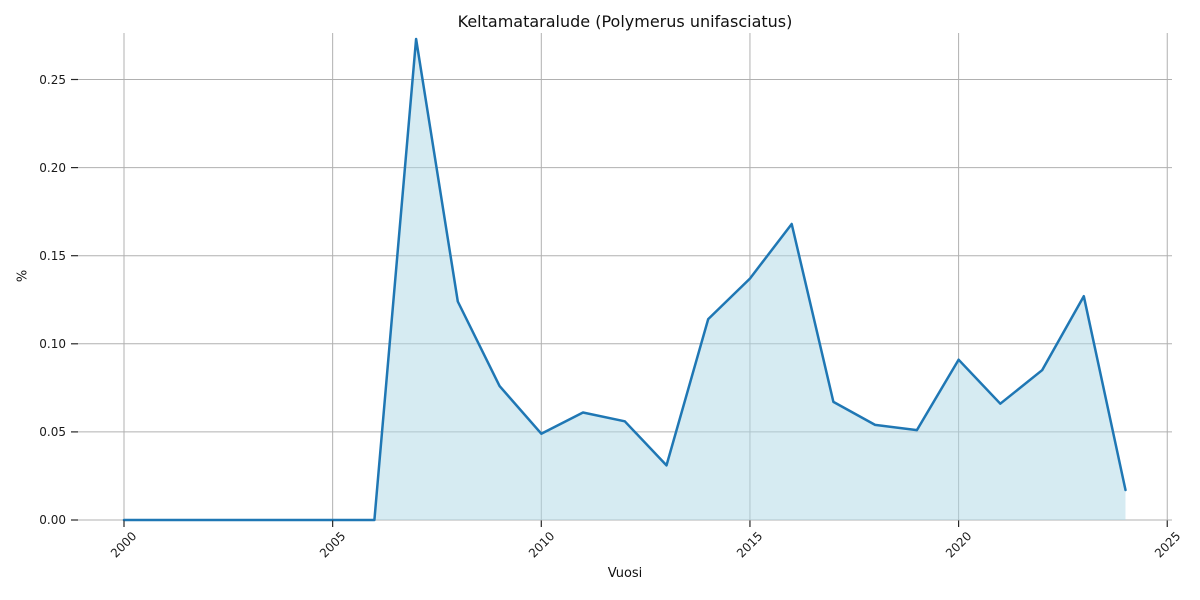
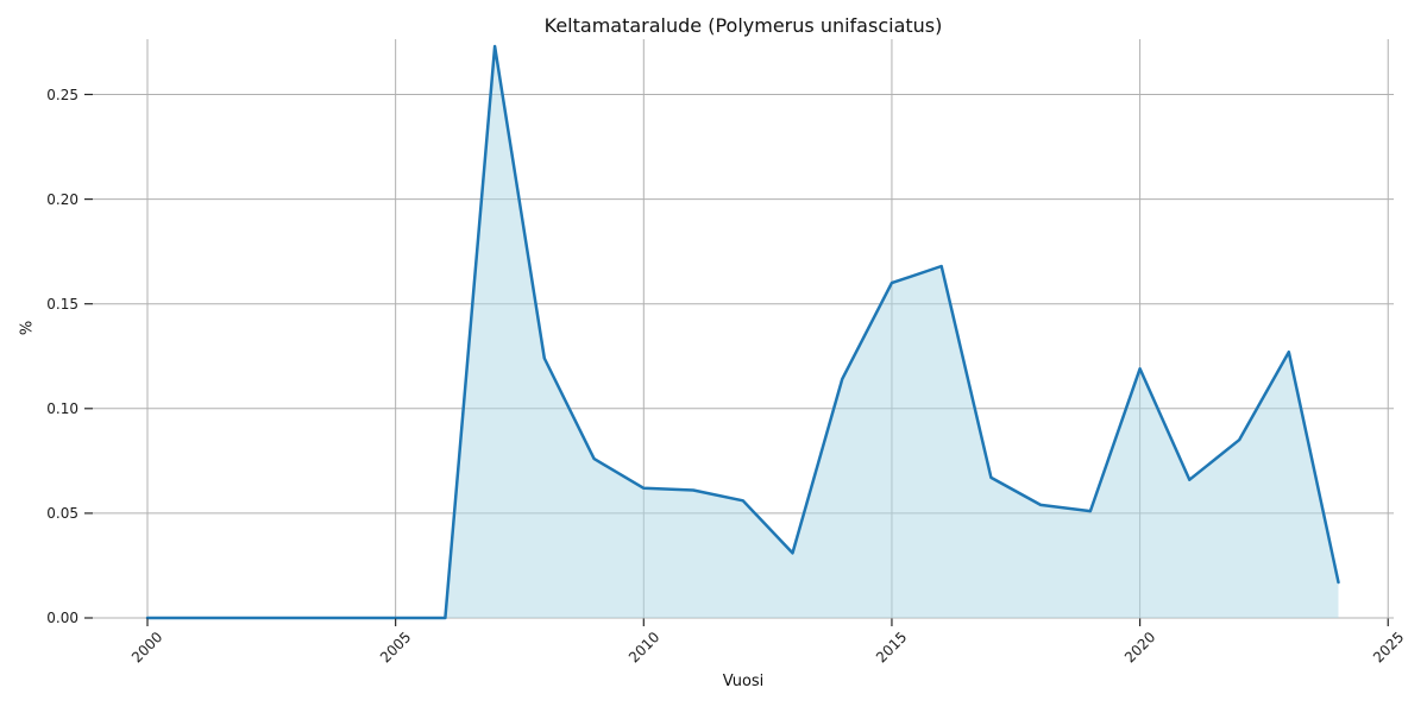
2010: 0.049 -> 0.062
2015: 0.137 -> 0.160
2020: 0.091 -> 0.119
